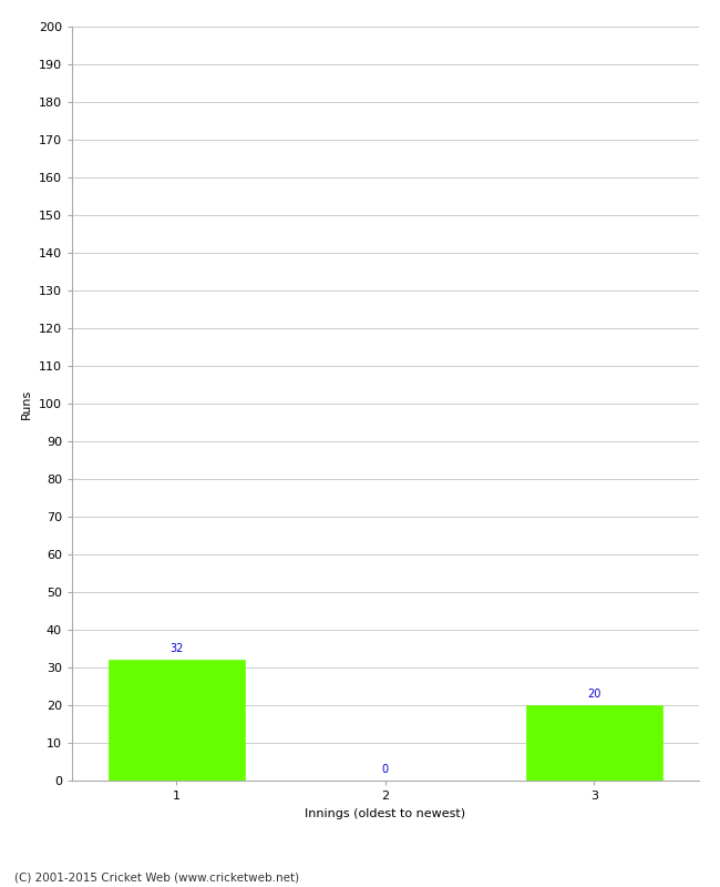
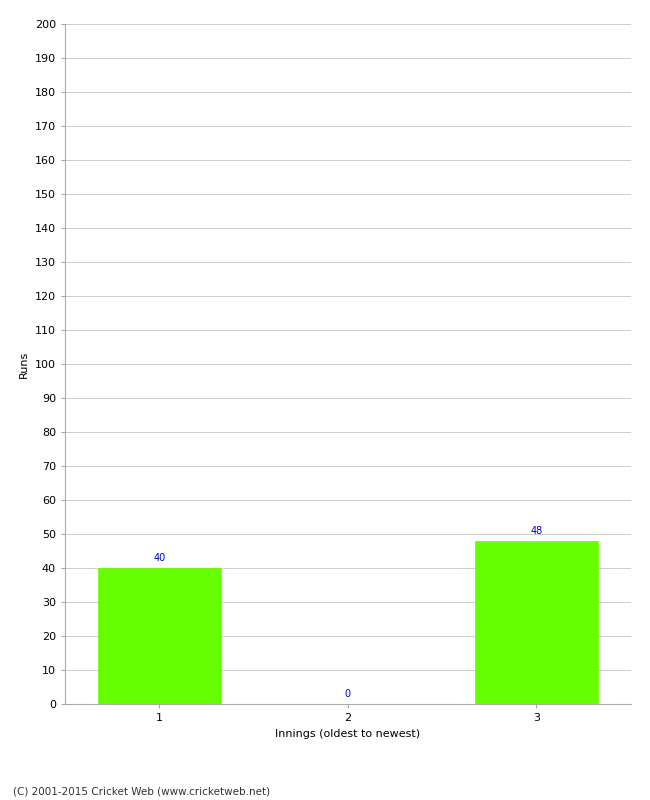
1: 32 -> 40
3: 20 -> 48
